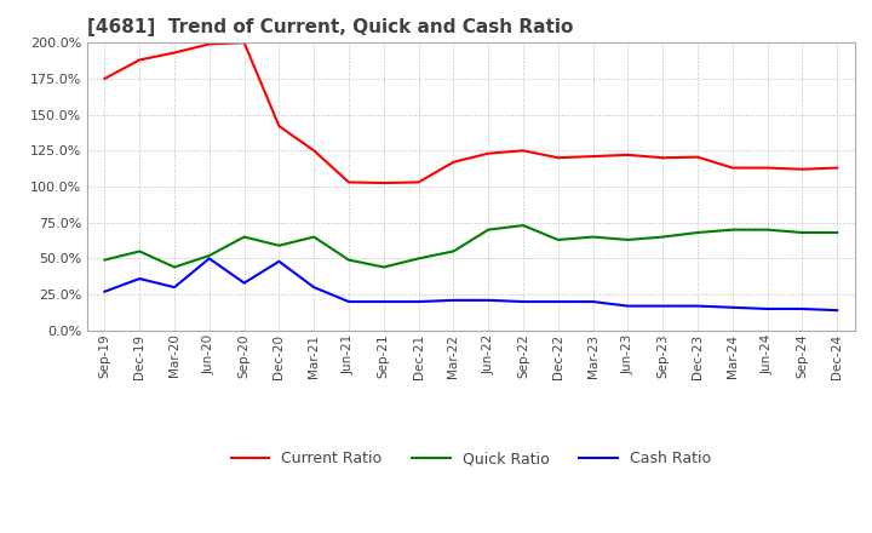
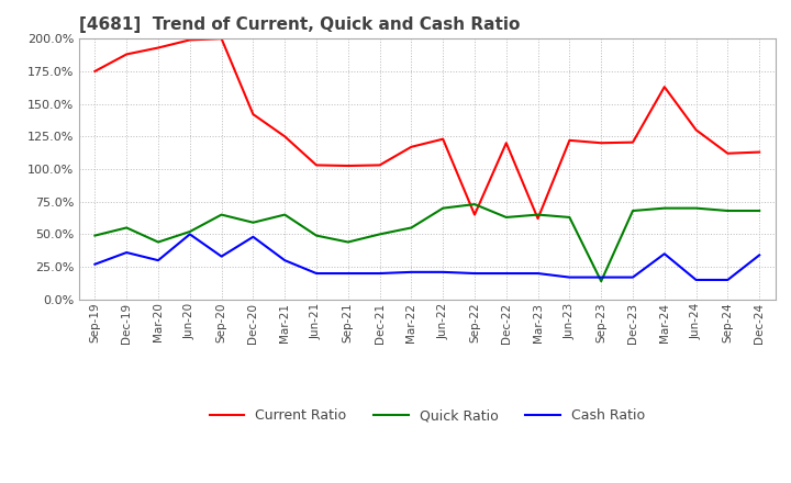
Current Ratio/Sep-22: 125% -> 65%
Current Ratio/Mar-23: 121% -> 62%
Quick Ratio/Sep-23: 65% -> 14%
Current Ratio/Mar-24: 113% -> 163%
Cash Ratio/Mar-24: 16% -> 35%
Current Ratio/Jun-24: 113% -> 130%
Cash Ratio/Dec-24: 14% -> 34%
